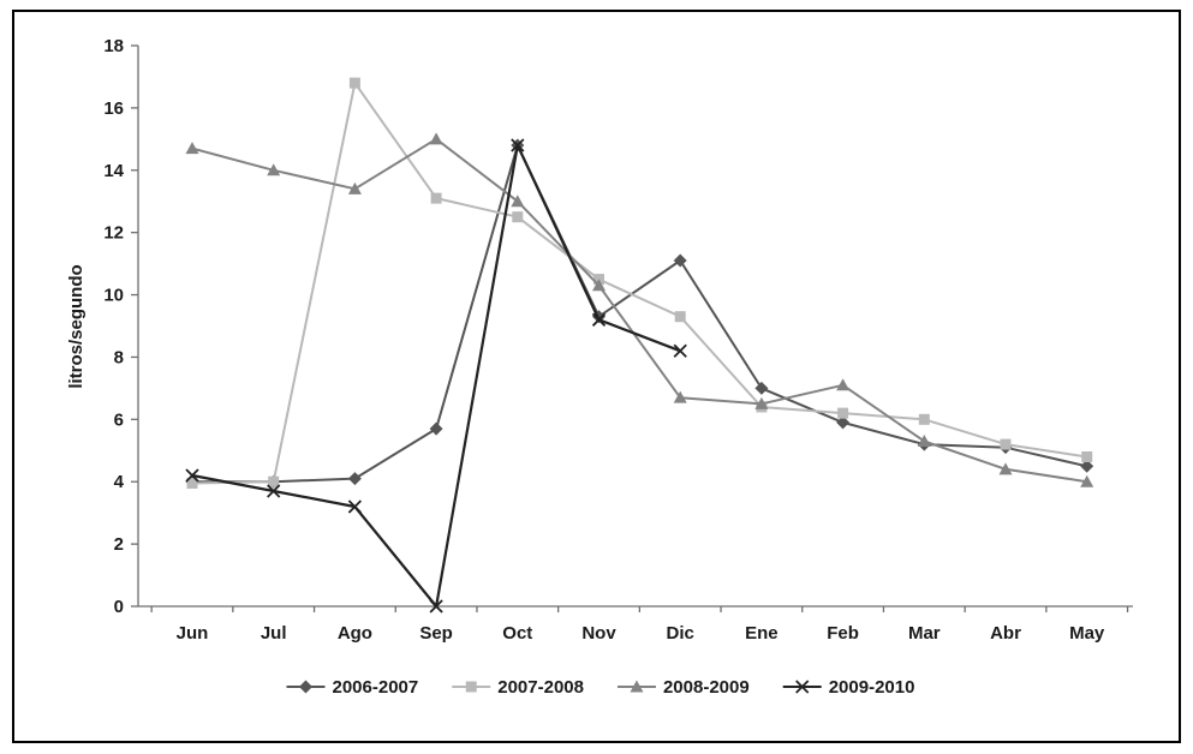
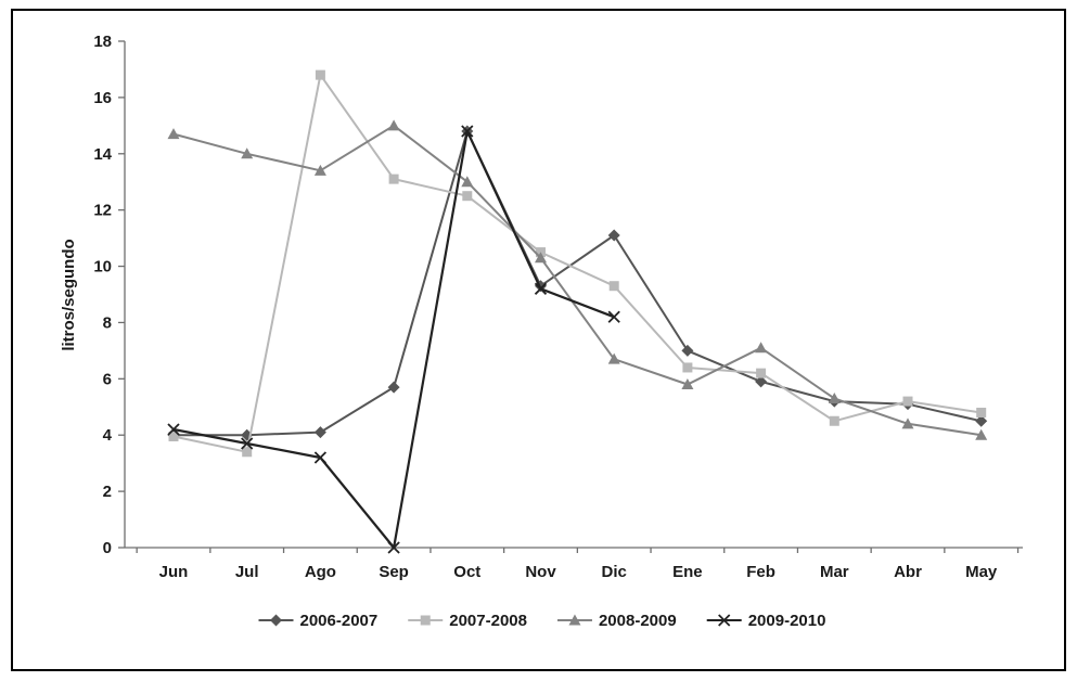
2007-2008/Jul: 4.0 -> 3.4
2008-2009/Ene: 6.5 -> 5.8
2007-2008/Mar: 6.0 -> 4.5
